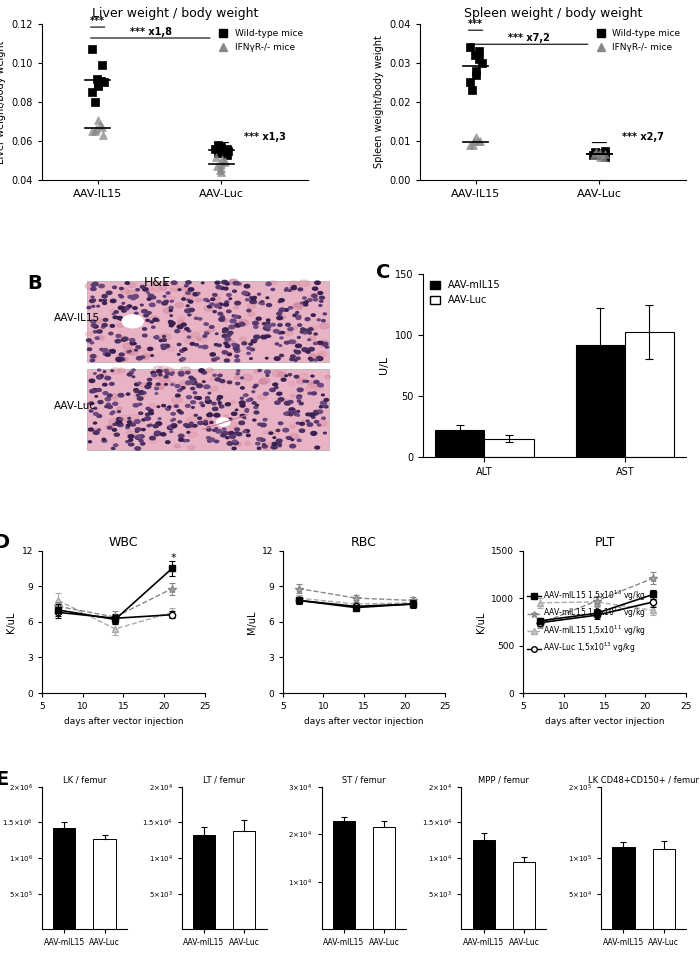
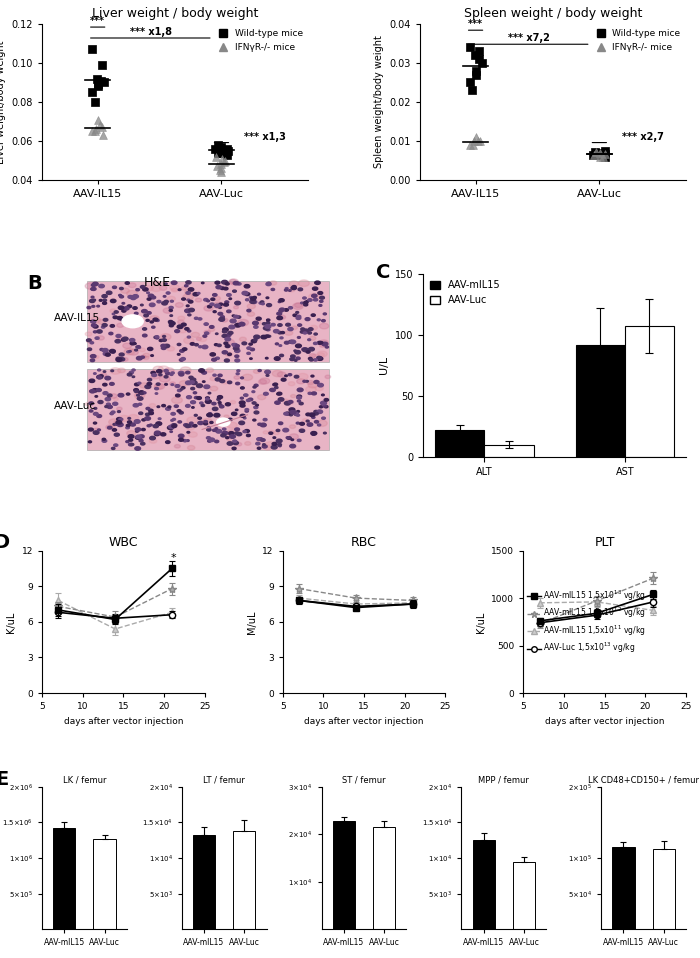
AAV-Luc/ALT: 15 -> 10
AAV-Luc/AST: 102 -> 107
